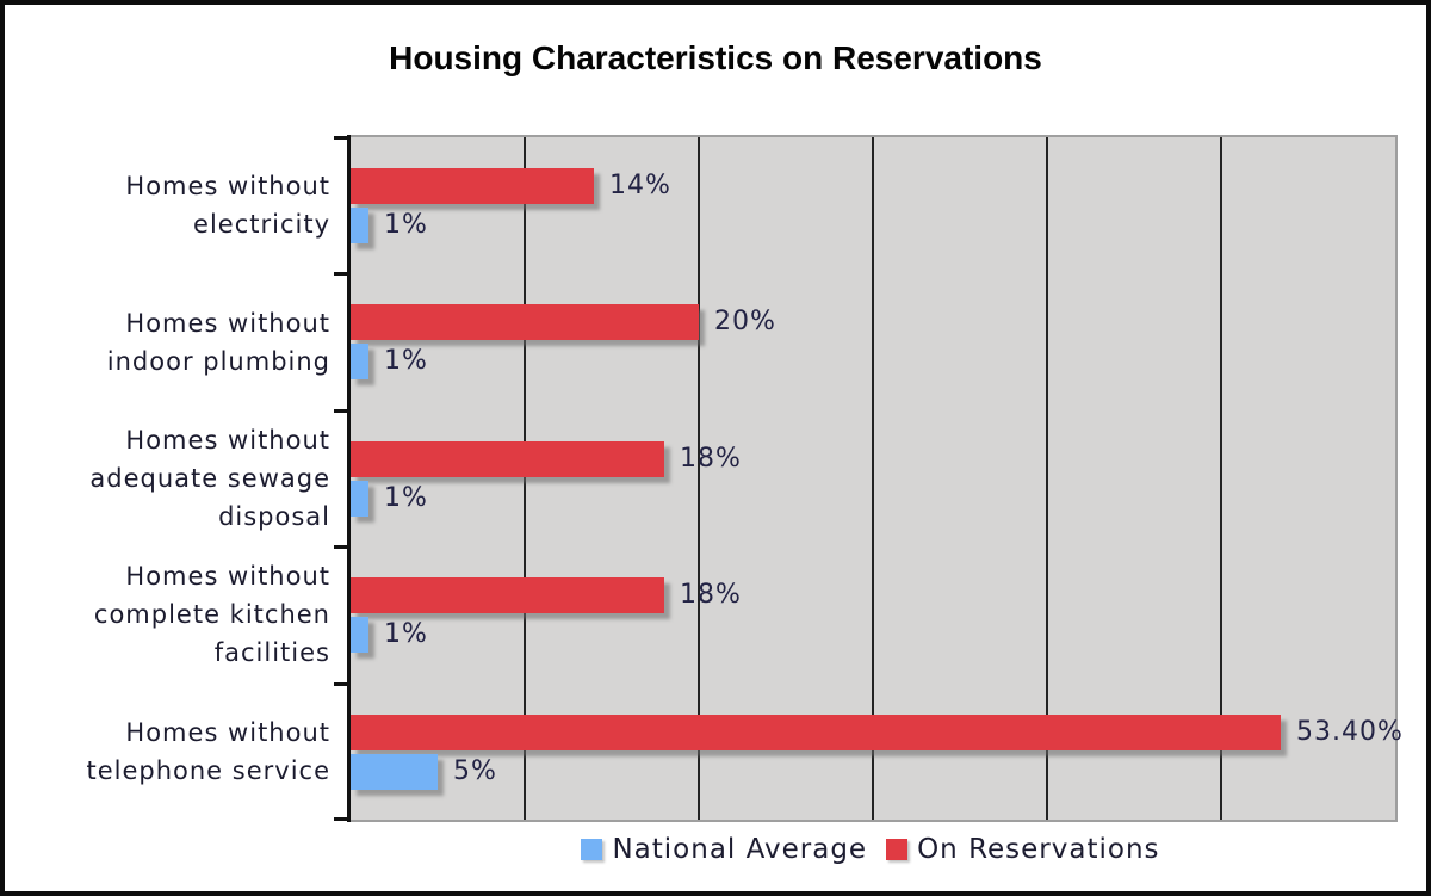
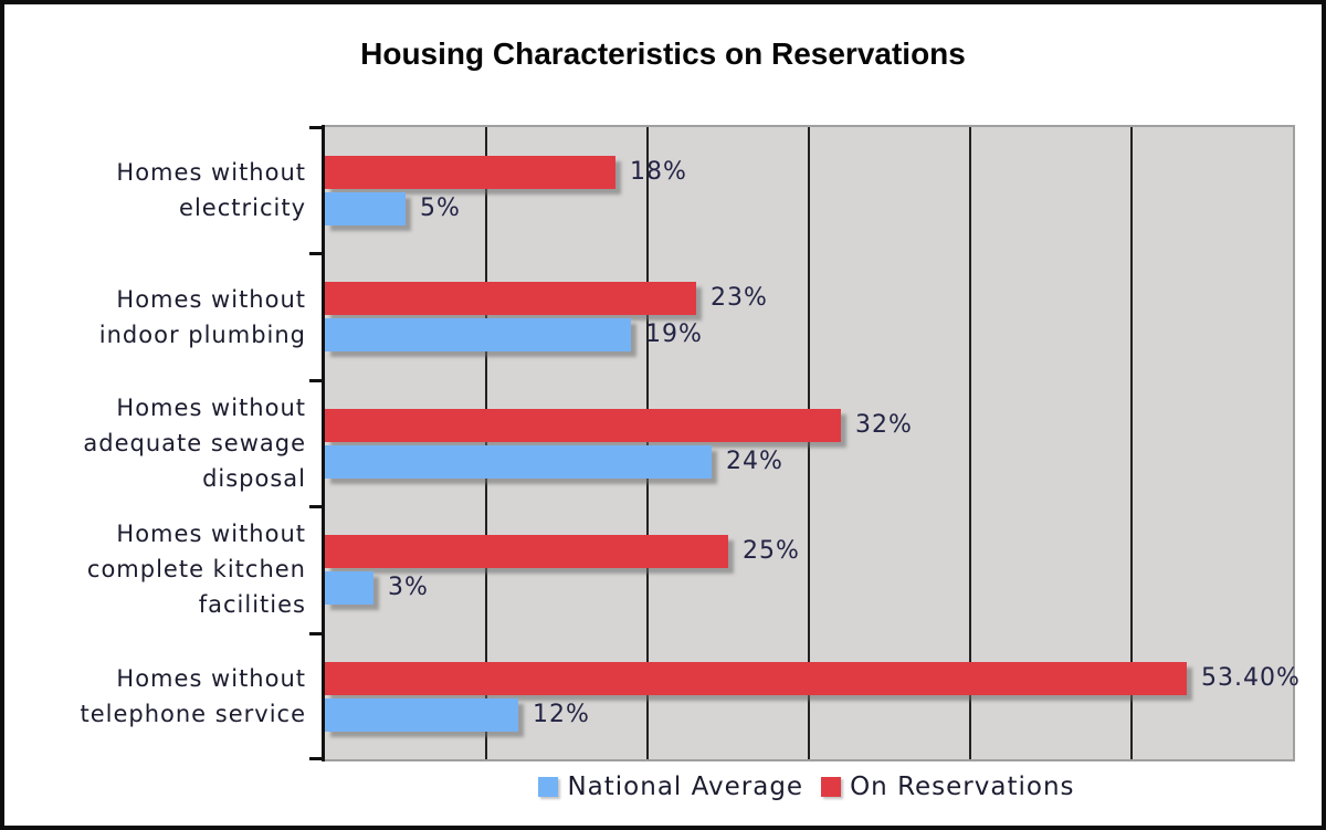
On Reservations/Homes without electricity: 14% -> 18%
National Average/Homes without electricity: 1% -> 5%
On Reservations/Homes without indoor plumbing: 20% -> 23%
National Average/Homes without indoor plumbing: 1% -> 19%
On Reservations/Homes without adequate sewage disposal: 18% -> 32%
National Average/Homes without adequate sewage disposal: 1% -> 24%
On Reservations/Homes without complete kitchen facilities: 18% -> 25%
National Average/Homes without complete kitchen facilities: 1% -> 3%
National Average/Homes without telephone service: 5% -> 12%
